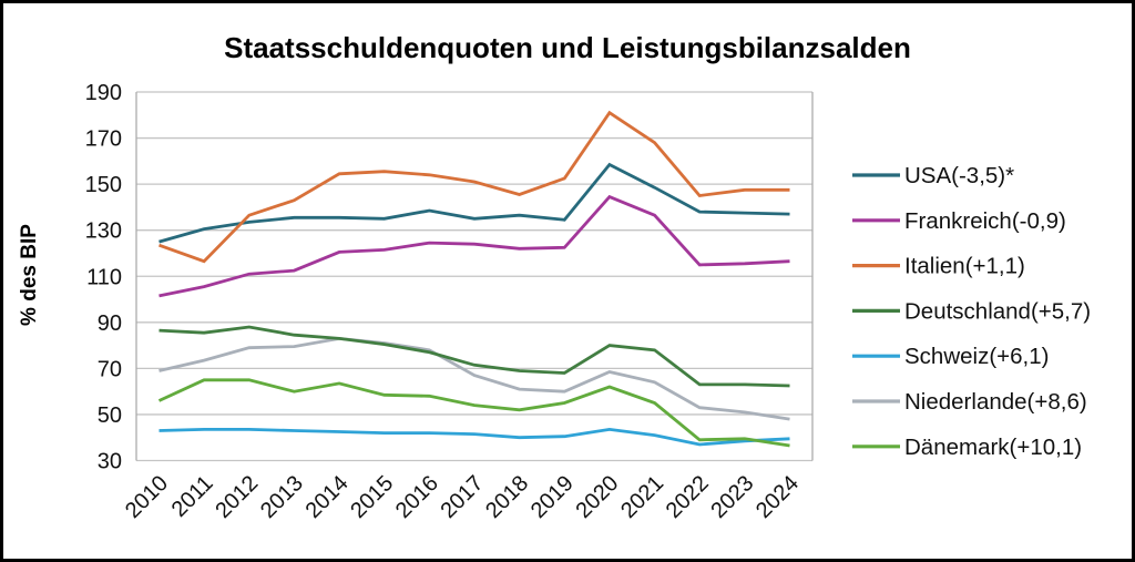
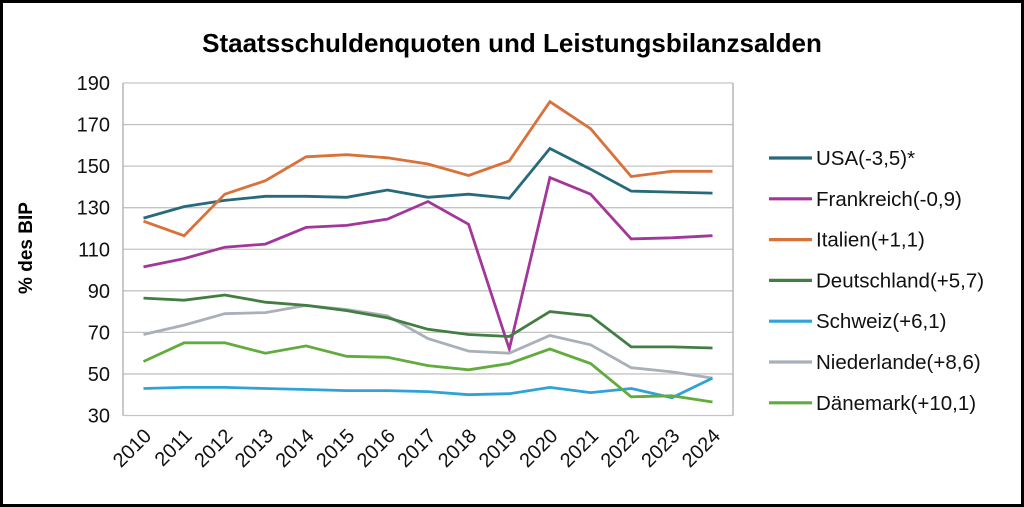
Frankreich(-0,9)/2017: 124 -> 133
Frankreich(-0,9)/2019: 122 -> 62
Schweiz(+6,1)/2022: 37 -> 43
Schweiz(+6,1)/2024: 40 -> 48
